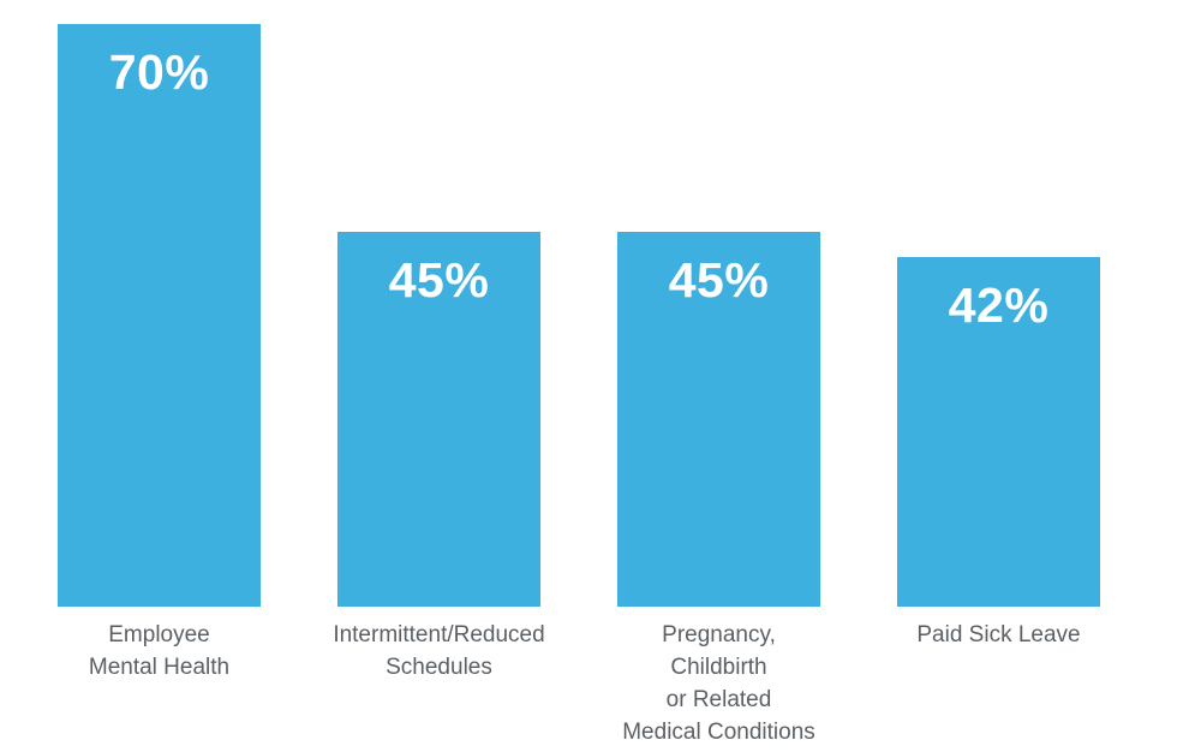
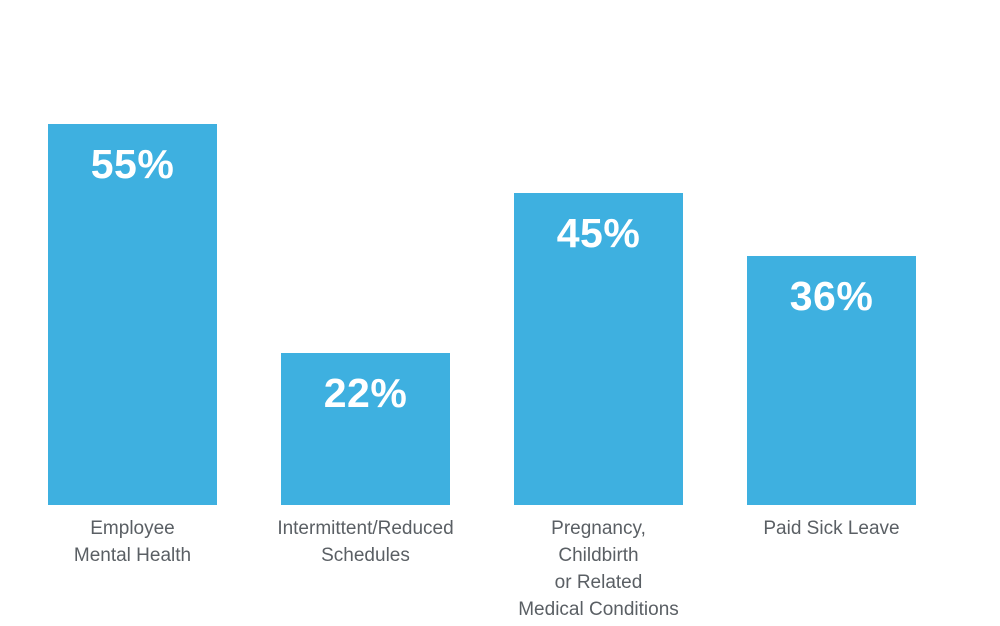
Employee Mental Health: 70% -> 55%
Intermittent/Reduced Schedules: 45% -> 22%
Paid Sick Leave: 42% -> 36%
